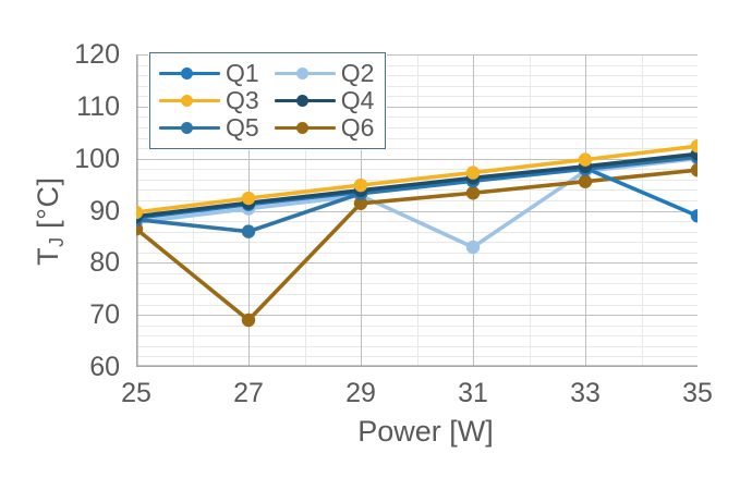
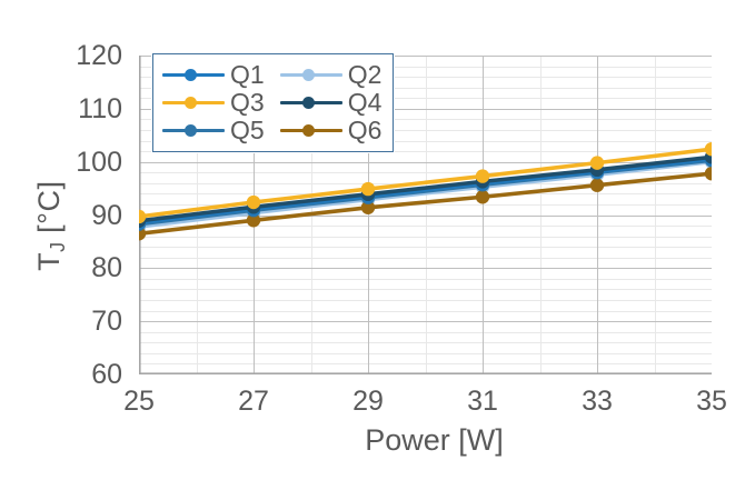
Q5/27: 86 -> 91
Q6/27: 69 -> 89
Q2/31: 83 -> 95
Q1/35: 89 -> 101
